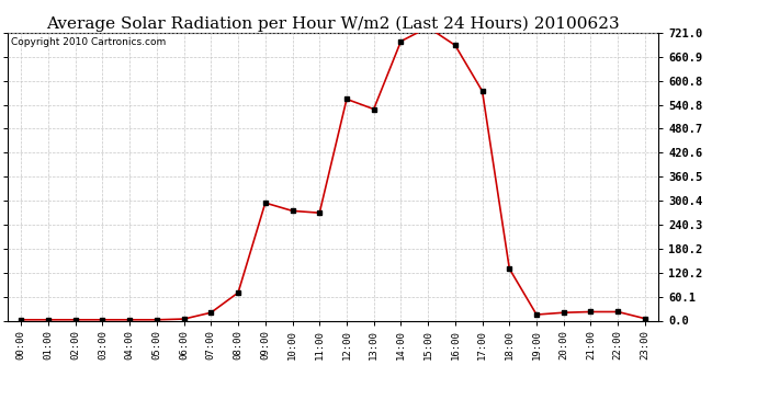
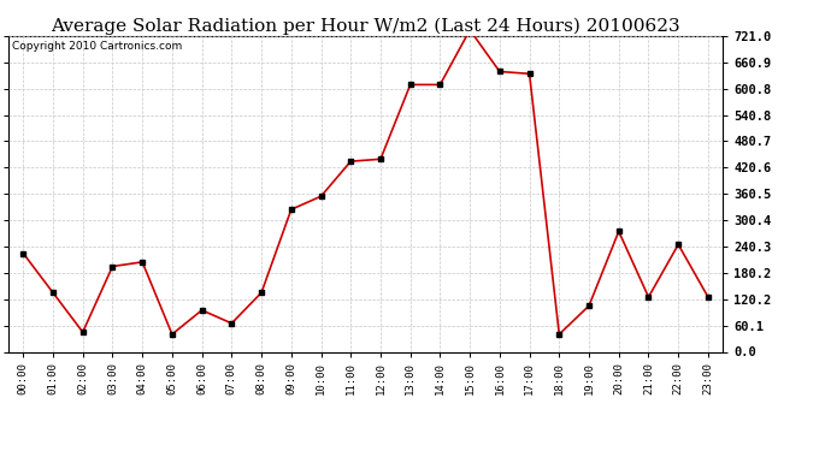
00:00: 2 -> 225
01:00: 2 -> 135
02:00: 2 -> 45
03:00: 2 -> 195
04:00: 2 -> 205
05:00: 2 -> 40
06:00: 4 -> 95
07:00: 20 -> 65
08:00: 70 -> 135
09:00: 295 -> 325
10:00: 275 -> 355
11:00: 270 -> 435
12:00: 555 -> 440
13:00: 530 -> 610
14:00: 700 -> 610
16:00: 690 -> 640
17:00: 575 -> 635
18:00: 130 -> 40
19:00: 15 -> 105
20:00: 20 -> 275
21:00: 22 -> 125
22:00: 22 -> 245
23:00: 5 -> 125
